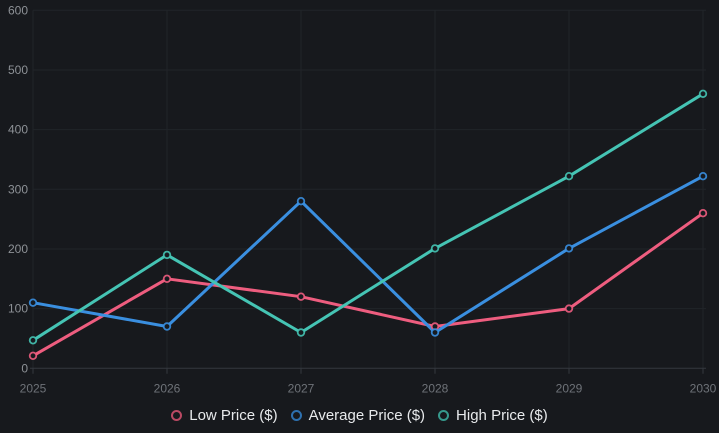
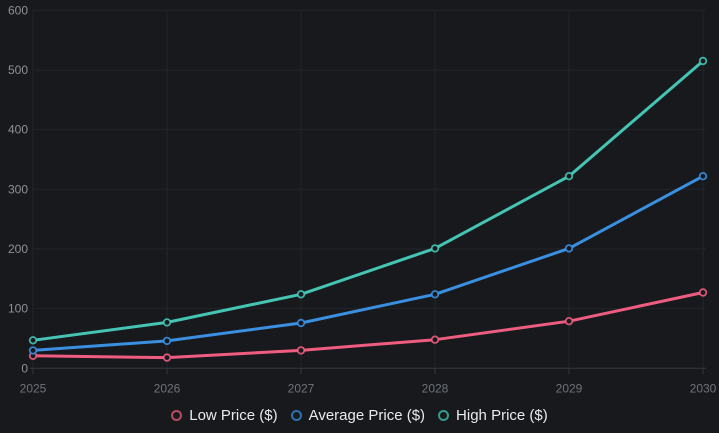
Average Price ($)/2025: 110 -> 30
Low Price ($)/2026: 150 -> 20
Average Price ($)/2026: 70 -> 50
High Price ($)/2026: 190 -> 80
Low Price ($)/2027: 120 -> 30
Average Price ($)/2027: 280 -> 80
High Price ($)/2027: 60 -> 120
Low Price ($)/2028: 70 -> 50
Average Price ($)/2028: 60 -> 120
Low Price ($)/2029: 100 -> 80
Low Price ($)/2030: 260 -> 130
High Price ($)/2030: 460 -> 520
